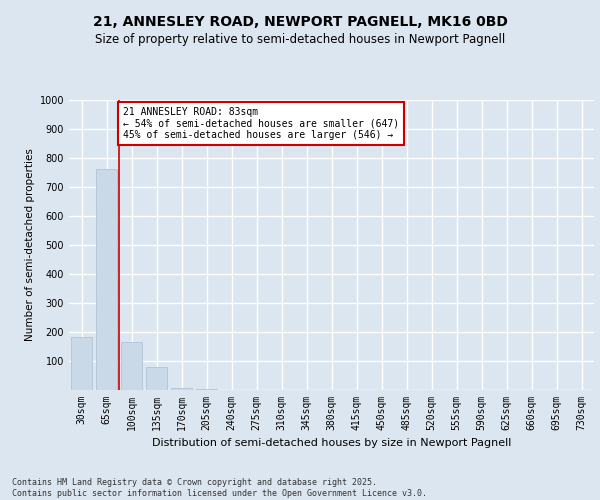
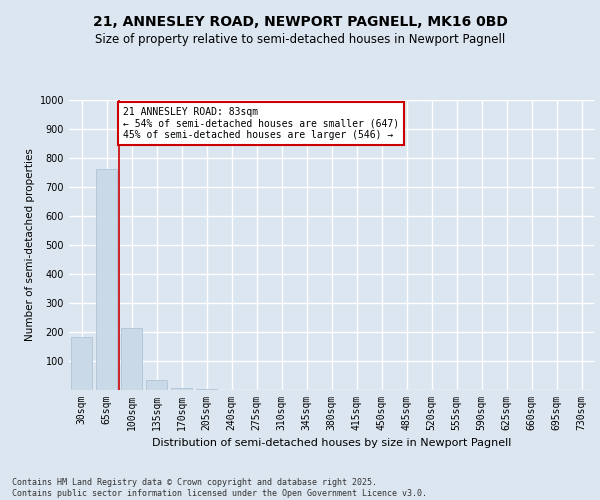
100sqm: 165 -> 213
135sqm: 80 -> 35
